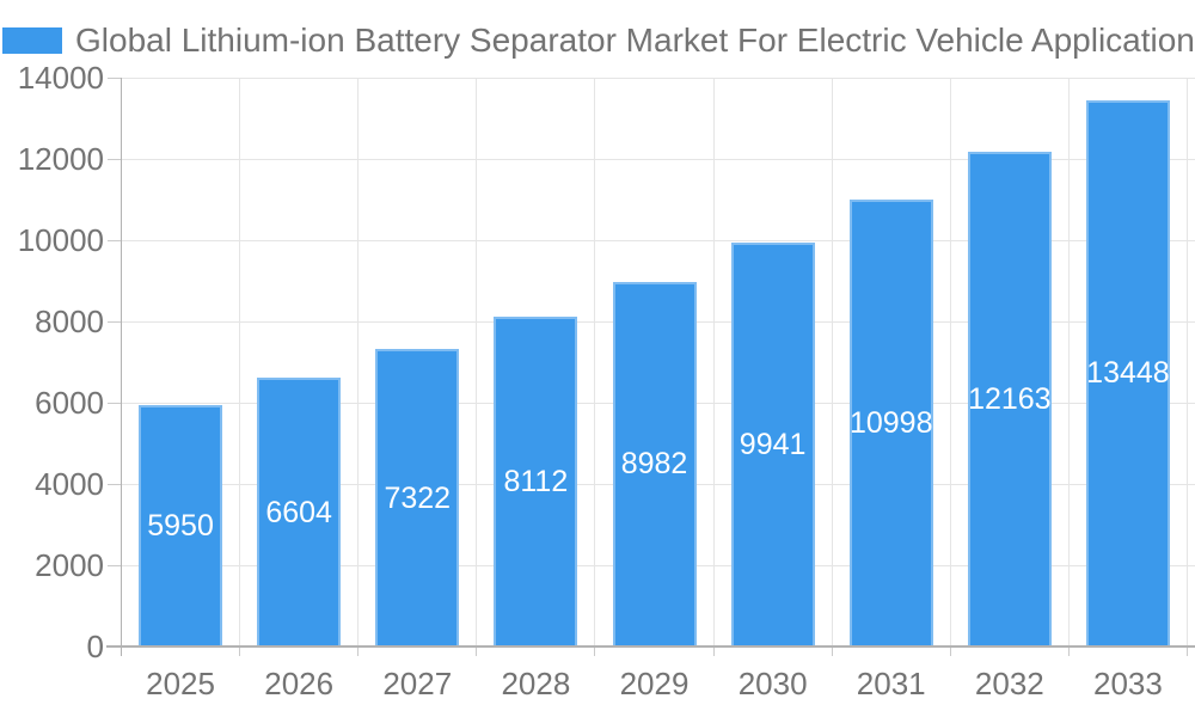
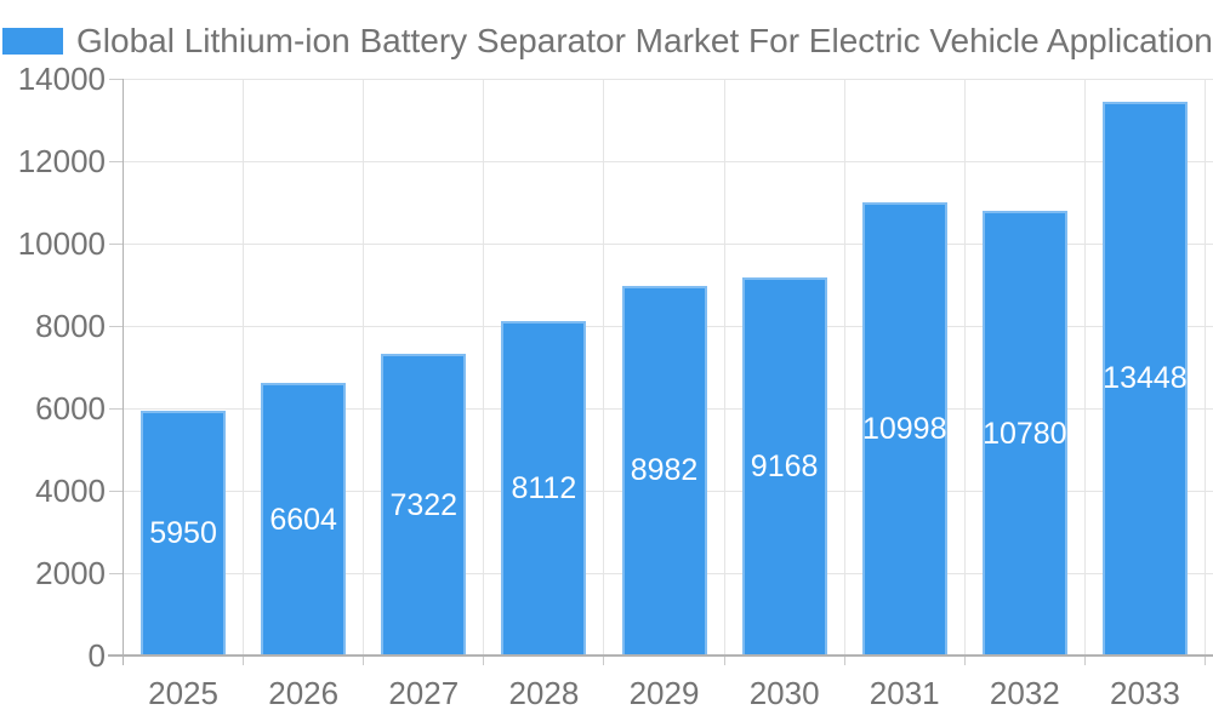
2030: 9941 -> 9168
2032: 12163 -> 10780
